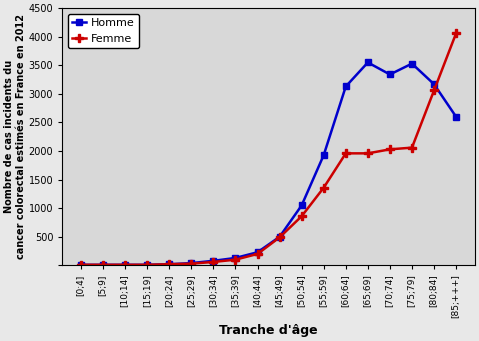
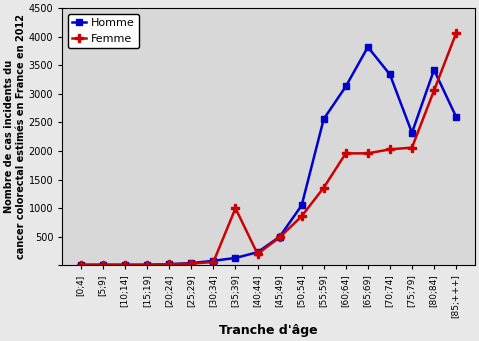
Femme/[35;39]: 100 -> 1000
Homme/[55;59]: 1930 -> 2560
Homme/[65;69]: 3550 -> 3820
Homme/[75;79]: 3530 -> 2320
Homme/[80;84]: 3170 -> 3420
